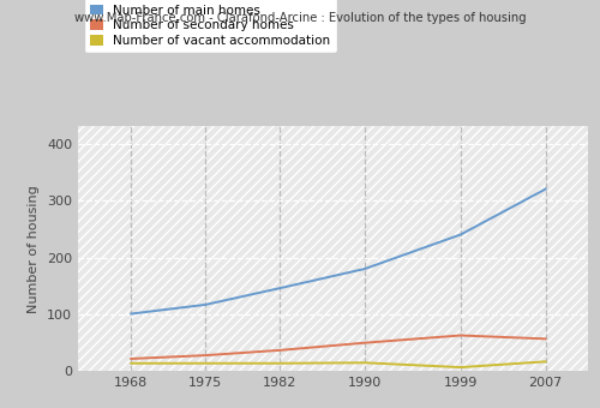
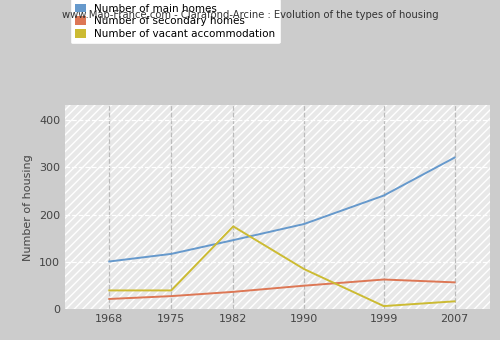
Number of vacant accommodation/1968: 14 -> 40
Number of vacant accommodation/1975: 14 -> 40
Number of vacant accommodation/1982: 14 -> 175
Number of vacant accommodation/1990: 15 -> 85
